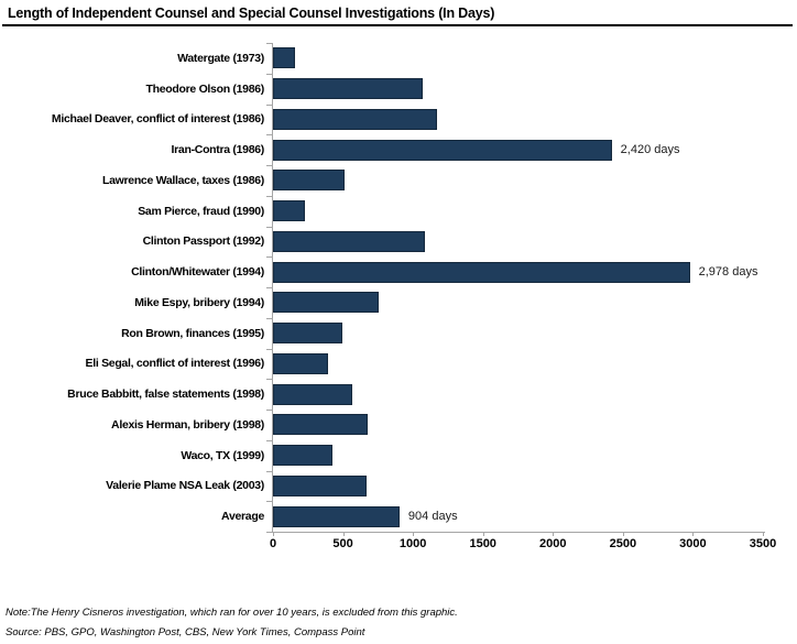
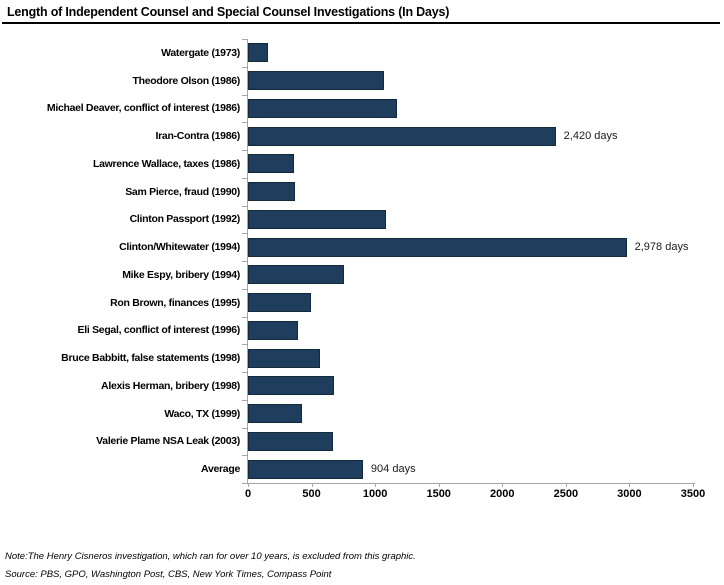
Lawrence Wallace, taxes (1986): 510 -> 360
Sam Pierce, fraud (1990): 230 -> 370
